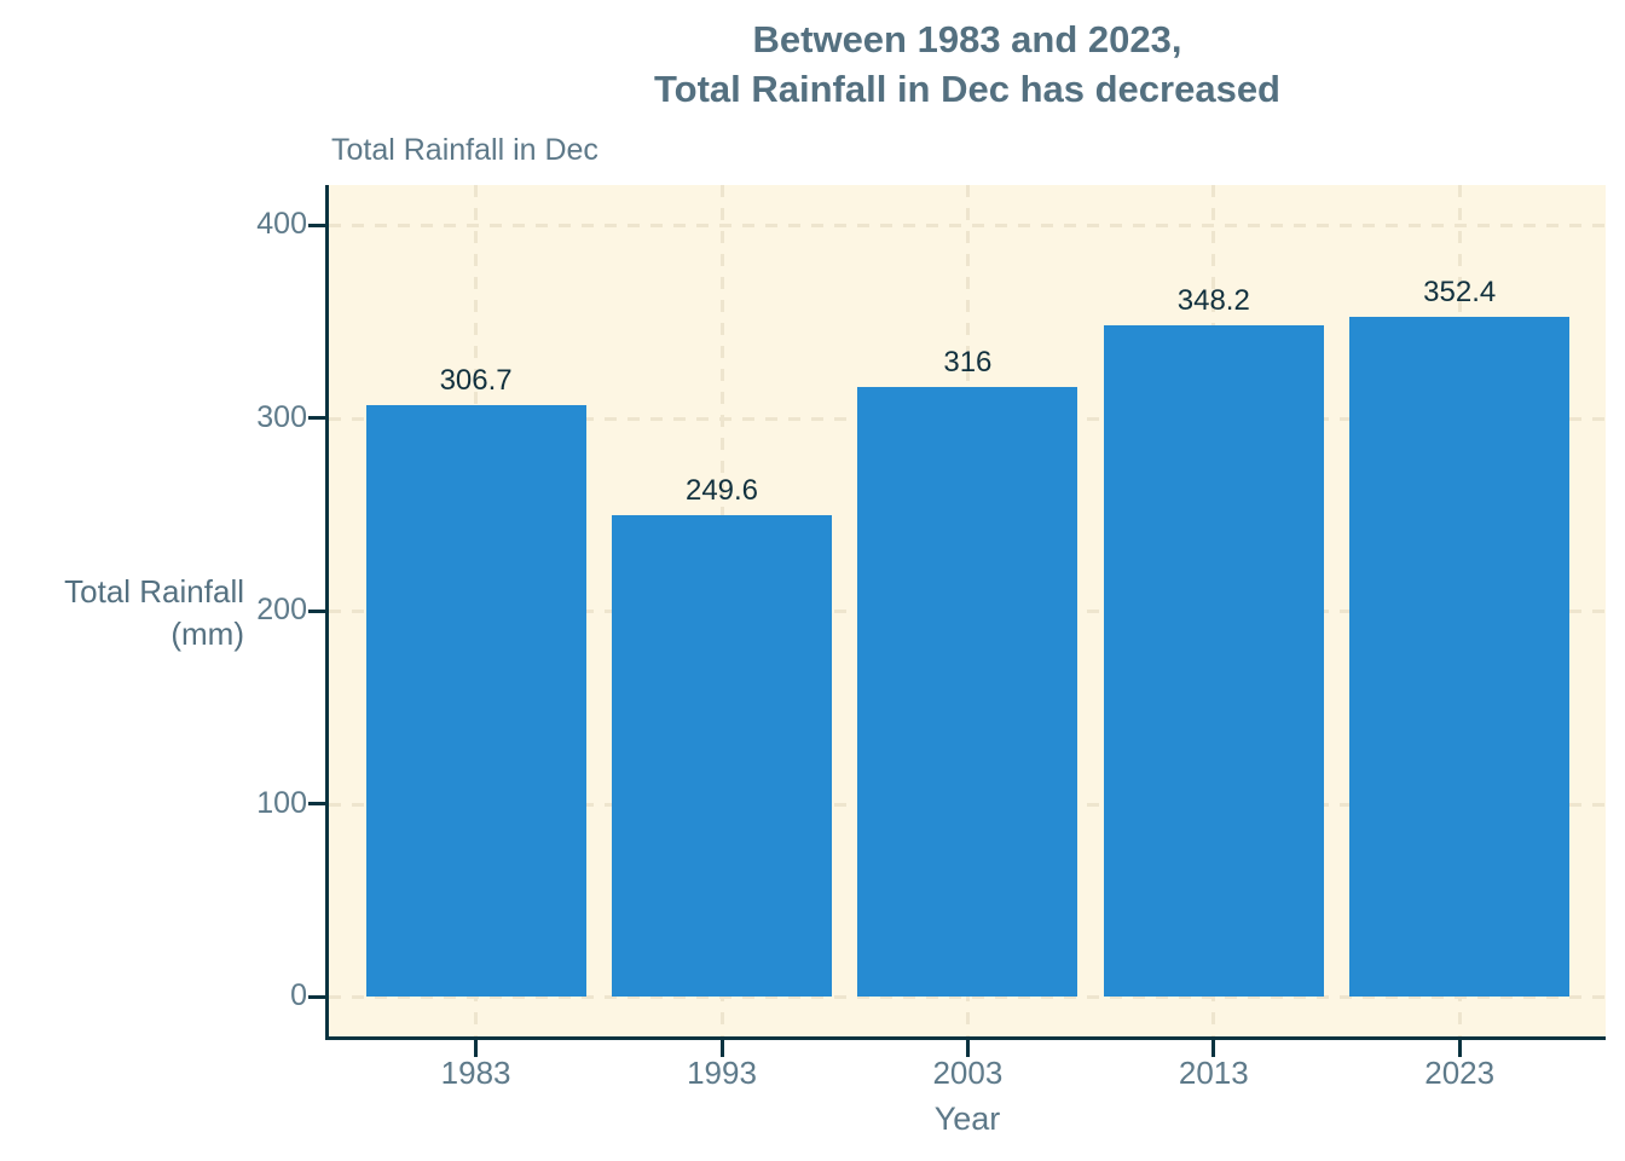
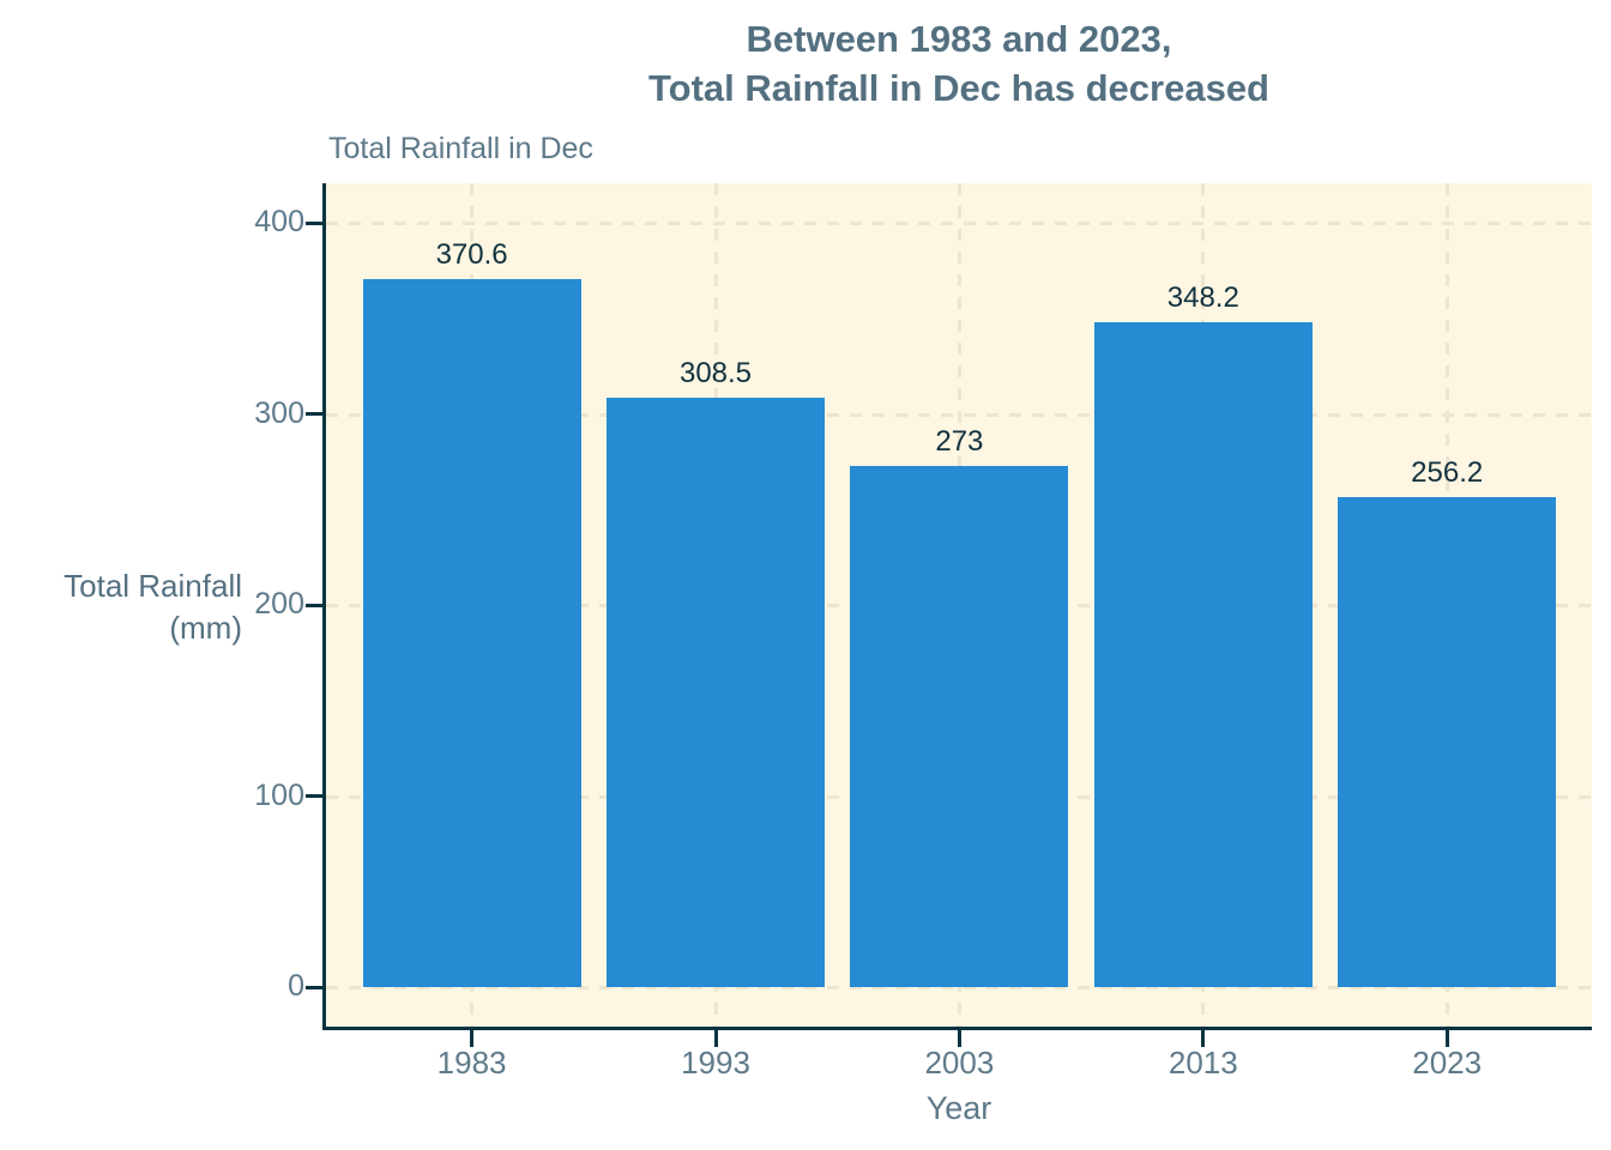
1983: 306.7 -> 370.6
1993: 249.6 -> 308.5
2003: 316 -> 273
2023: 352.4 -> 256.2
